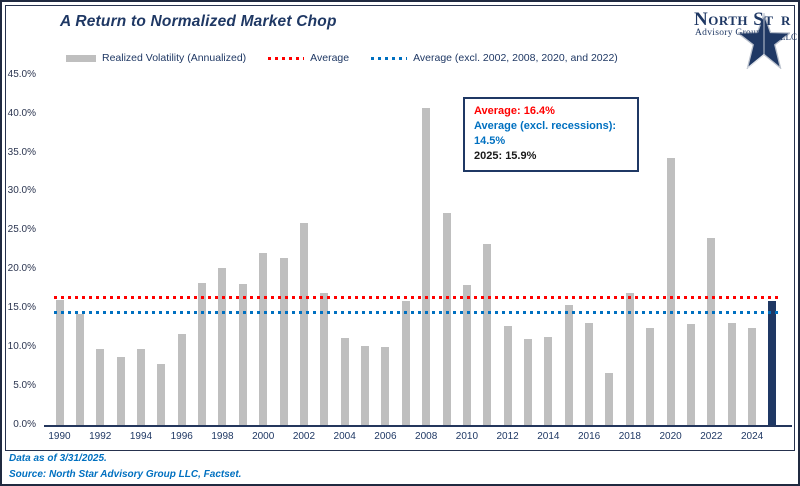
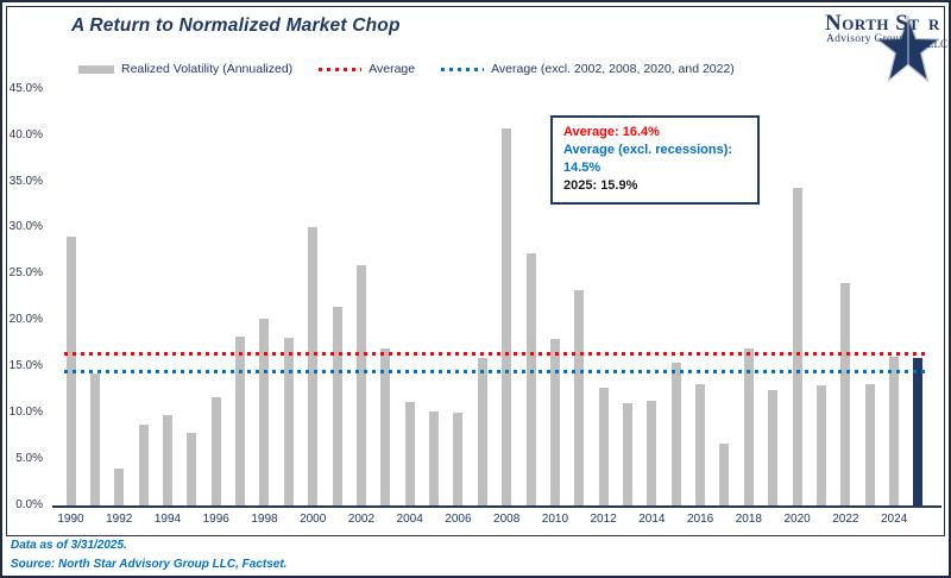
1990: 16% -> 29%
1992: 10% -> 4%
2000: 22% -> 30%
2024: 12% -> 16%
